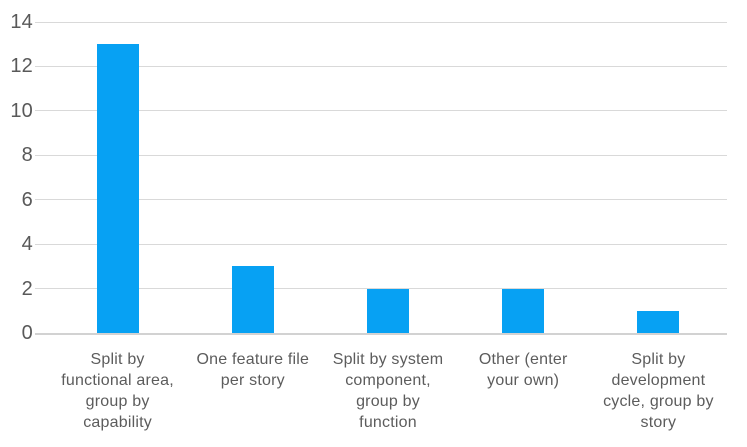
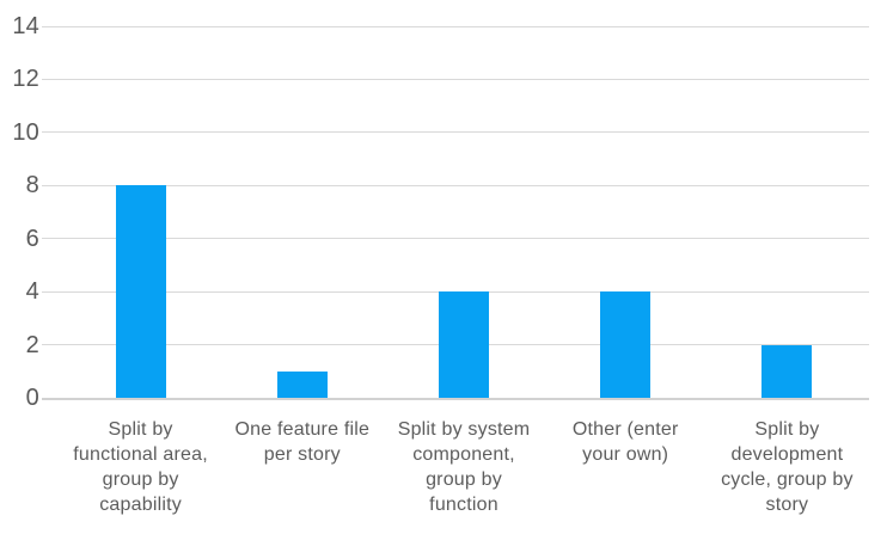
Split by functional area, group by capability: 13 -> 8
One feature file per story: 3 -> 1
Split by system component, group by function: 2 -> 4
Other (enter your own): 2 -> 4
Split by development cycle, group by story: 1 -> 2
